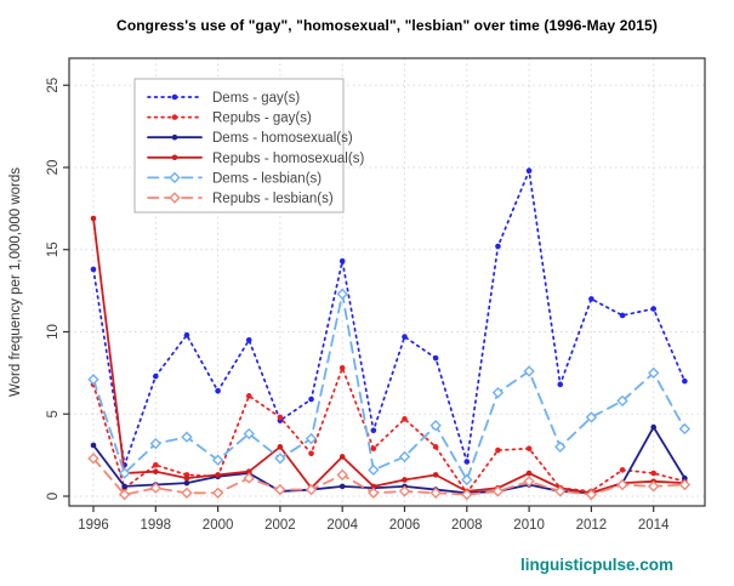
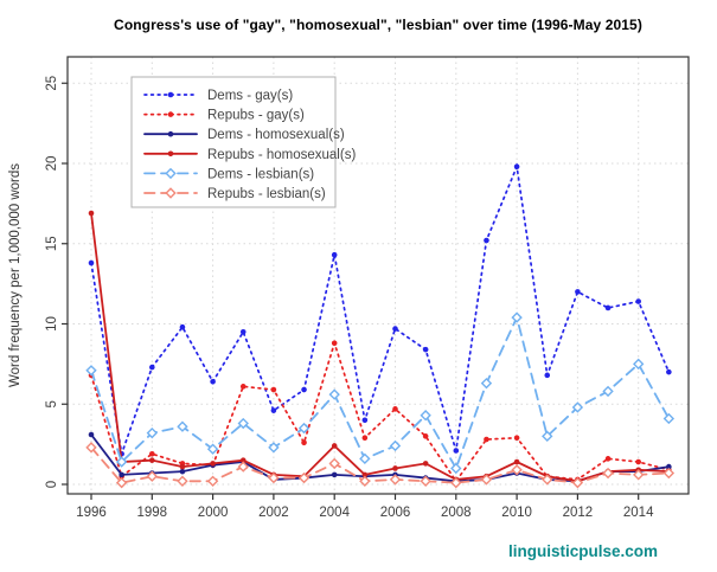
Repubs - gay(s)/2002: 4.8 -> 5.9
Repubs - homosexual(s)/2002: 3.0 -> 0.6
Repubs - gay(s)/2004: 7.8 -> 8.8
Dems - lesbian(s)/2004: 12.3 -> 5.6
Dems - lesbian(s)/2010: 7.6 -> 10.4
Dems - homosexual(s)/2014: 4.2 -> 0.8
